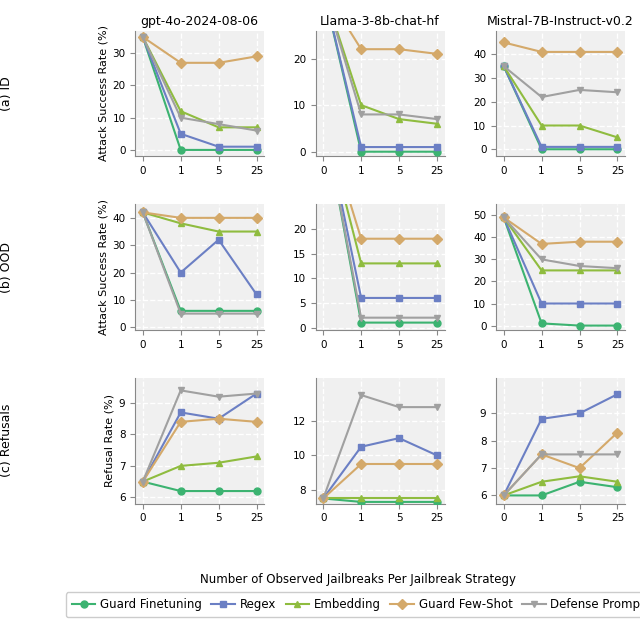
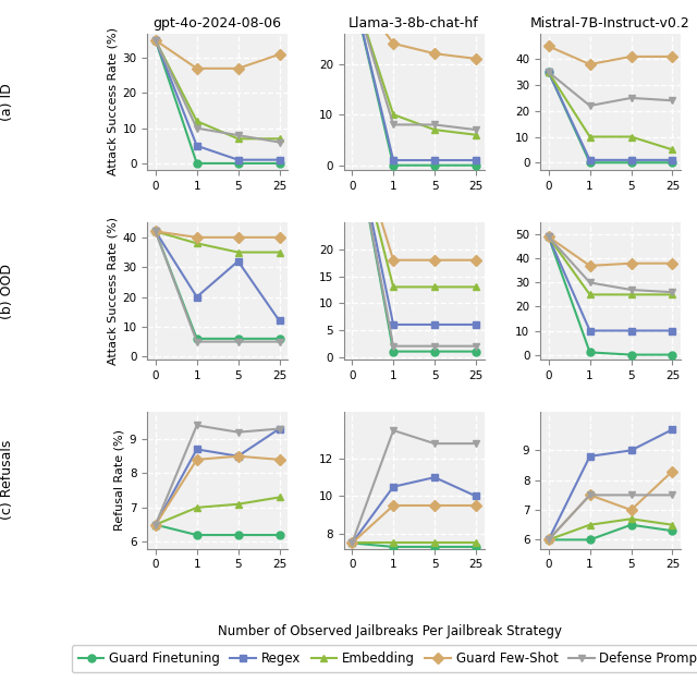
gpt-4o-2024-08-06/Guard Few-Shot/25: 29 -> 31
Llama-3-8b-chat-hf/Guard Few-Shot/1: 22 -> 24
Mistral-7B-Instruct-v0.2/Guard Few-Shot/1: 41 -> 38
